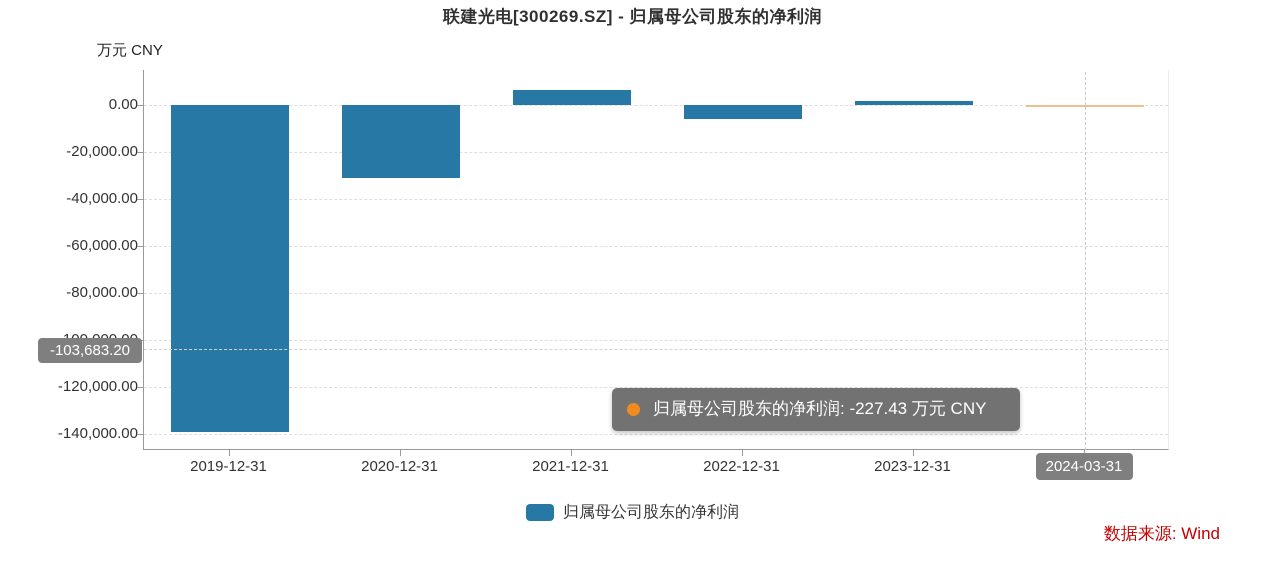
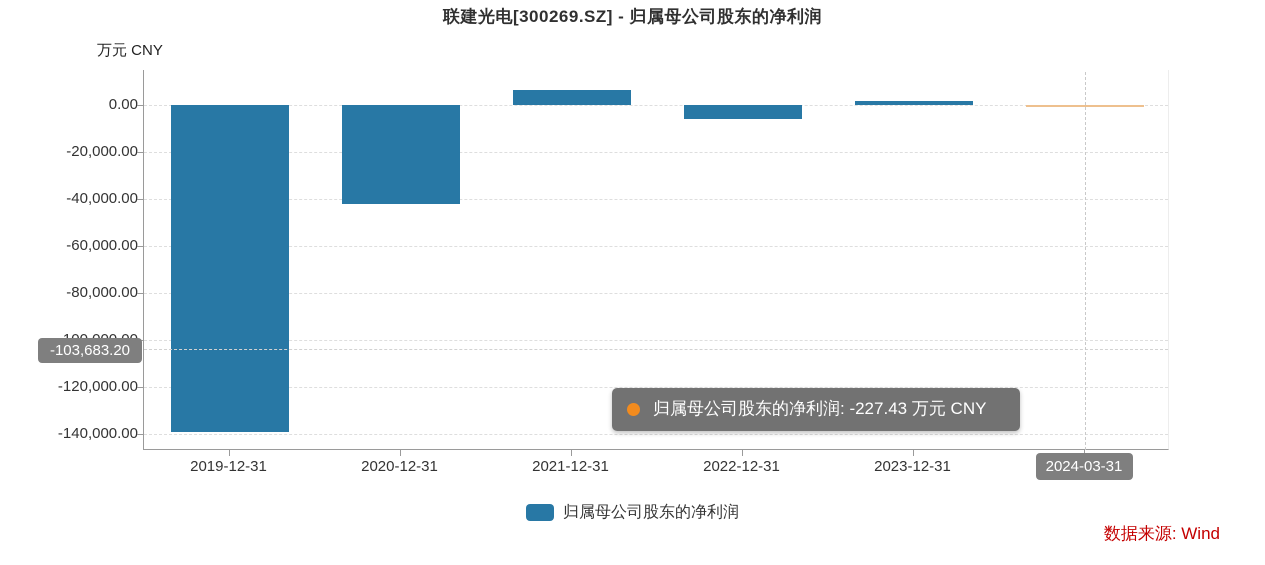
2020-12-31: -31000 -> -42000
